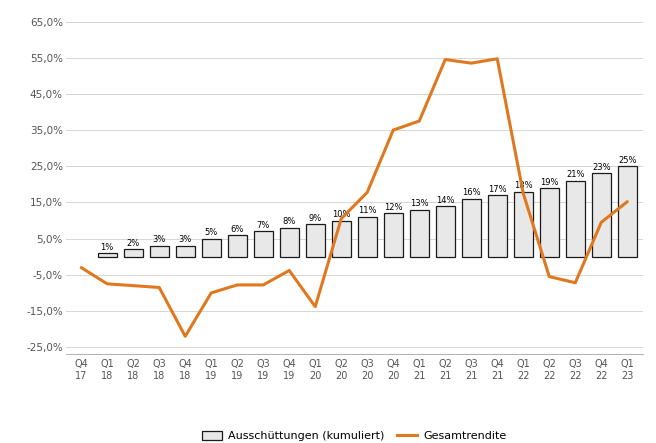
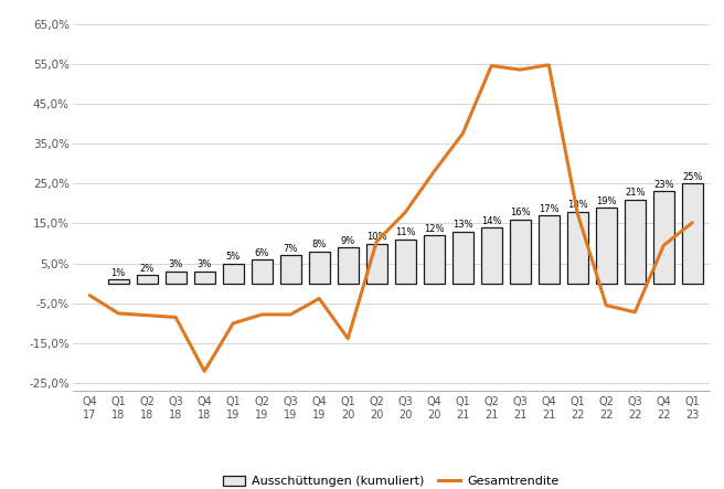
Gesamtrendite/Q4 20: 35,0% -> 28,0%
